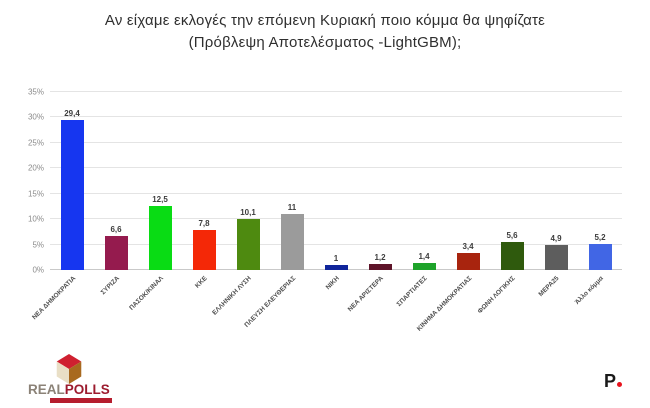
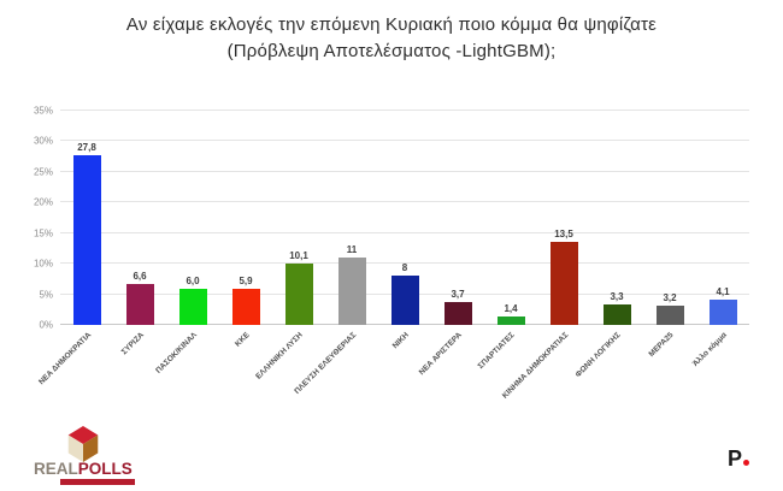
ΝΕΑ ΔΗΜΟΚΡΑΤΙΑ: 29,4 -> 27,8
ΠΑΣΟΚ/ΚΙΝΑΛ: 12,5 -> 6,0
ΚΚΕ: 7,8 -> 5,9
ΝΙΚΗ: 1 -> 8
ΝΕΑ ΑΡΙΣΤΕΡΑ: 1,2 -> 3,7
ΚΙΝΗΜΑ ΔΗΜΟΚΡΑΤΙΑΣ: 3,4 -> 13,5
ΦΩΝΗ ΛΟΓΙΚΗΣ: 5,6 -> 3,3
ΜΕΡΑ25: 4,9 -> 3,2
Άλλο κόμμα: 5,2 -> 4,1
